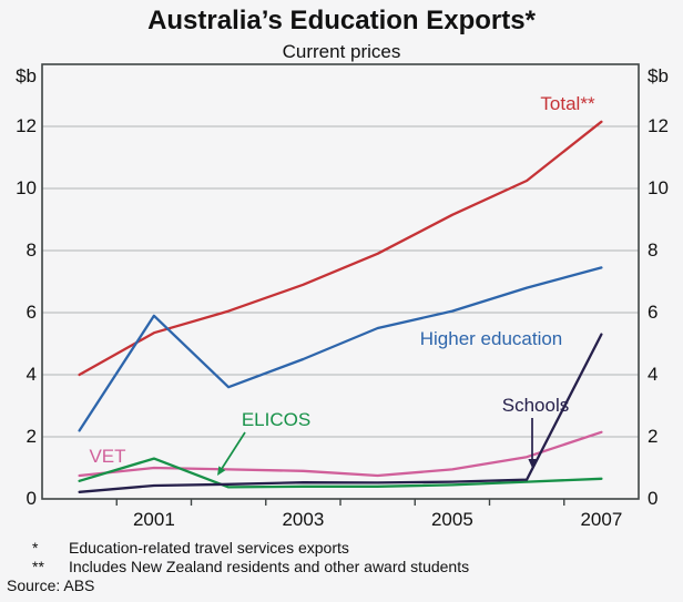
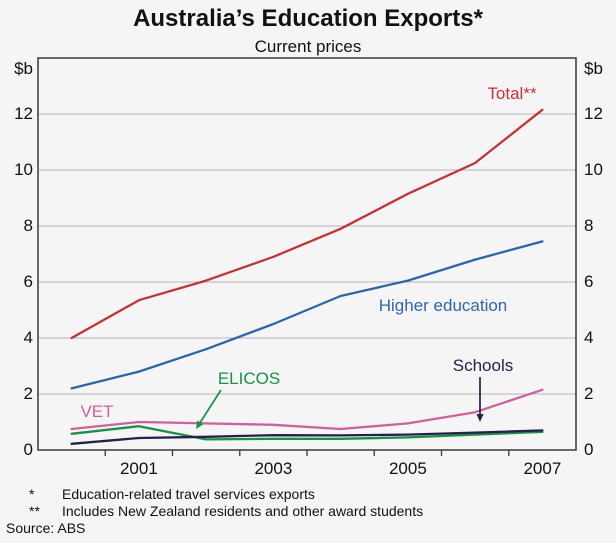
Higher education/2001: 5.9 -> 2.8
ELICOS/2001: 1.3 -> 0.8
Schools/2007: 5.3 -> 0.7
